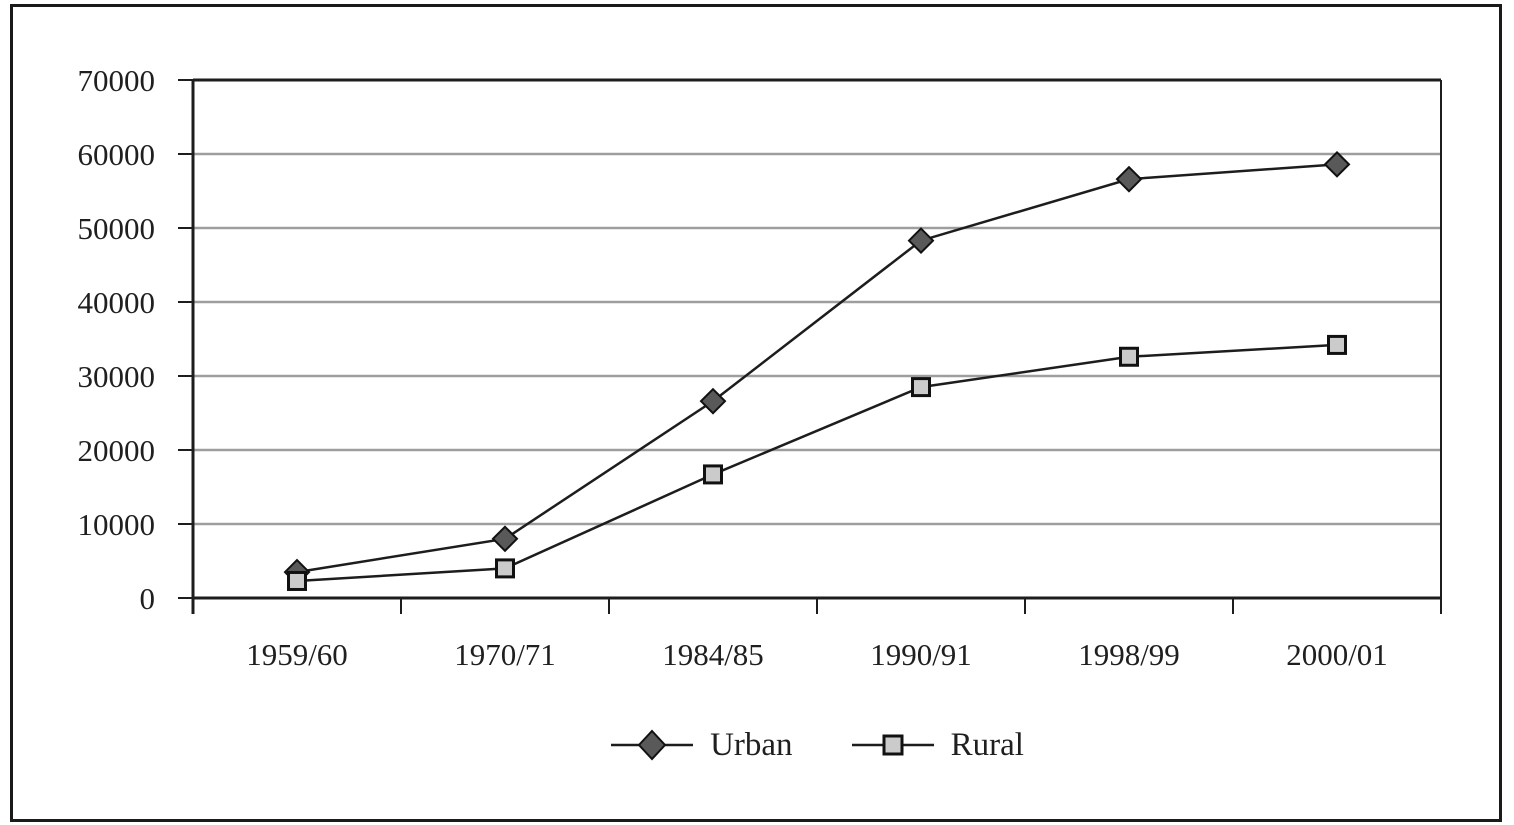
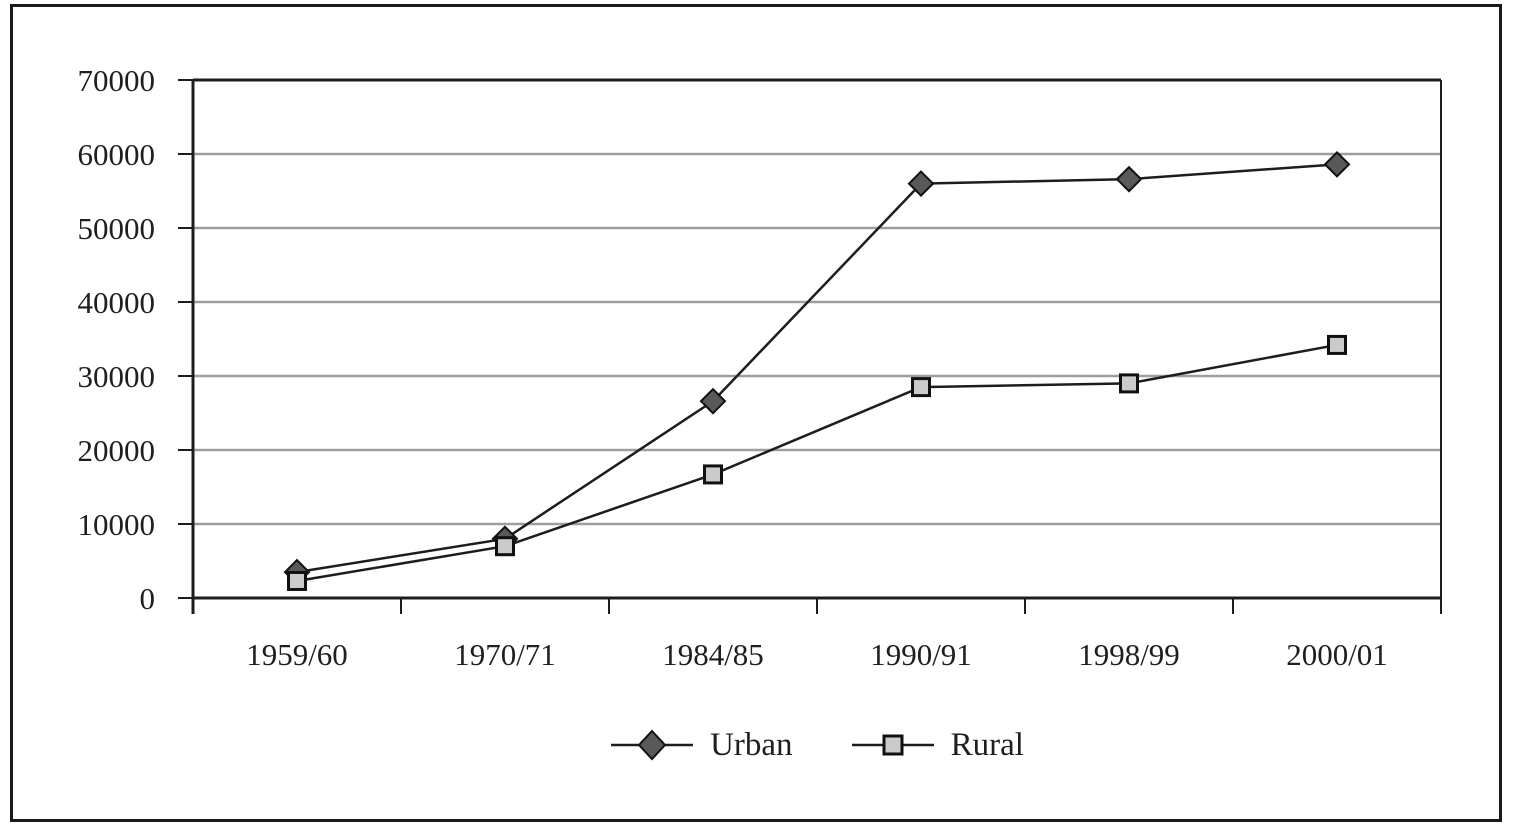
Rural/1970/71: 4000 -> 7000
Urban/1990/91: 48000 -> 56000
Rural/1998/99: 33000 -> 29000
